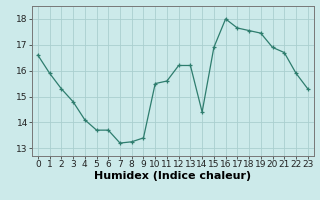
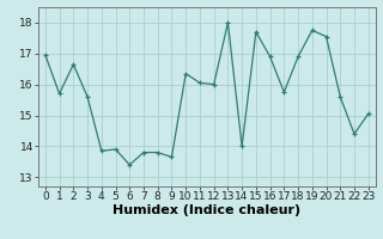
0: 16.60 -> 16.95
1: 15.90 -> 15.70
2: 15.30 -> 16.65
3: 14.80 -> 15.60
4: 14.10 -> 13.85
5: 13.70 -> 13.90
6: 13.70 -> 13.40
7: 13.20 -> 13.80
8: 13.25 -> 13.80
9: 13.40 -> 13.65
10: 15.50 -> 16.35
11: 15.60 -> 16.05
12: 16.20 -> 16.00
13: 16.20 -> 18.00
14: 14.40 -> 14.00
15: 16.90 -> 17.70
16: 18.00 -> 16.90
17: 17.65 -> 15.75
18: 17.55 -> 16.90
19: 17.45 -> 17.75
20: 16.90 -> 17.55
21: 16.70 -> 15.60
22: 15.90 -> 14.40
23: 15.30 -> 15.05
